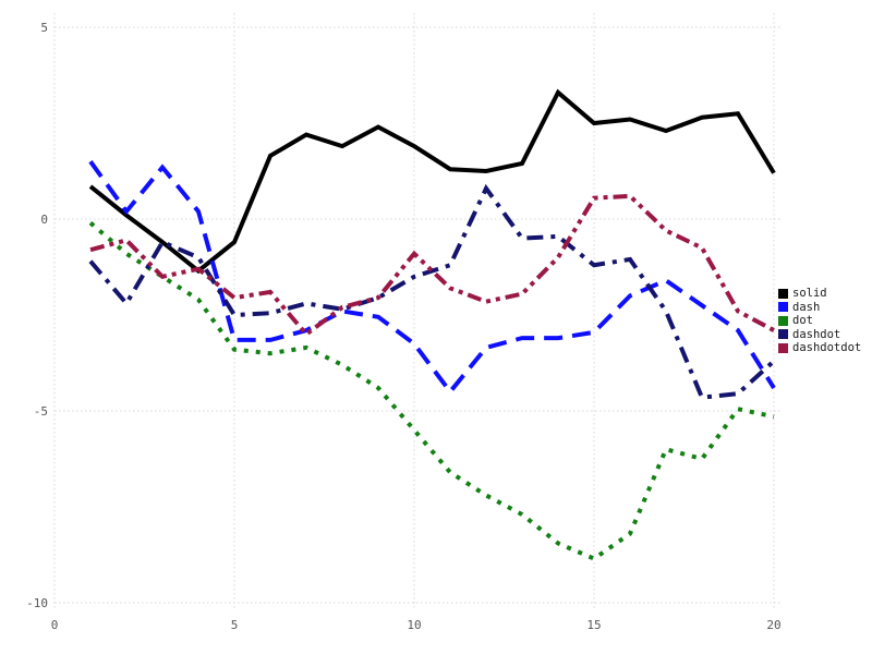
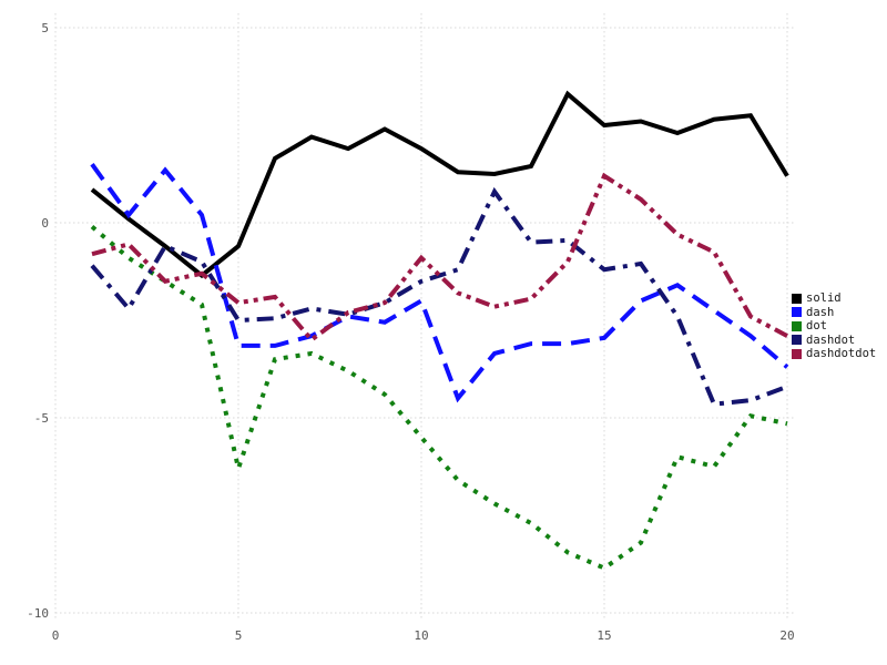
dot/5: -3.4 -> -6.3
dash/10: -3.2 -> -2.0
dashdotdot/15: 0.6 -> 1.2
dash/20: -4.4 -> -3.7
dashdot/20: -3.7 -> -4.2
